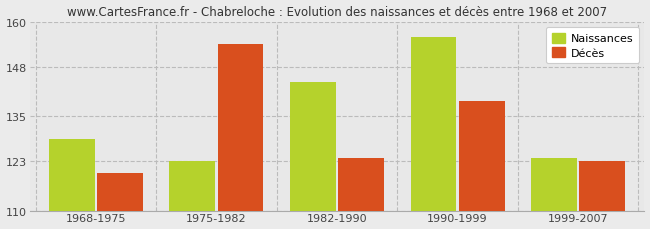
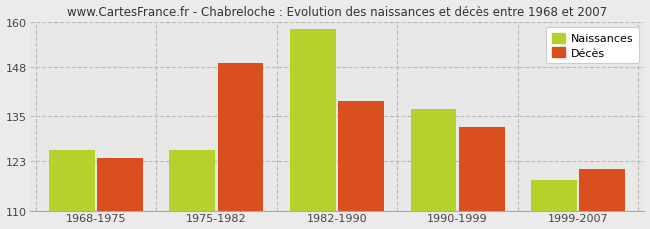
Naissances/1968-1975: 129 -> 126
Décès/1968-1975: 120 -> 124
Naissances/1975-1982: 123 -> 126
Décès/1975-1982: 154 -> 149
Naissances/1982-1990: 144 -> 158
Décès/1982-1990: 124 -> 139
Naissances/1990-1999: 156 -> 137
Décès/1990-1999: 139 -> 132
Naissances/1999-2007: 124 -> 118
Décès/1999-2007: 123 -> 121
